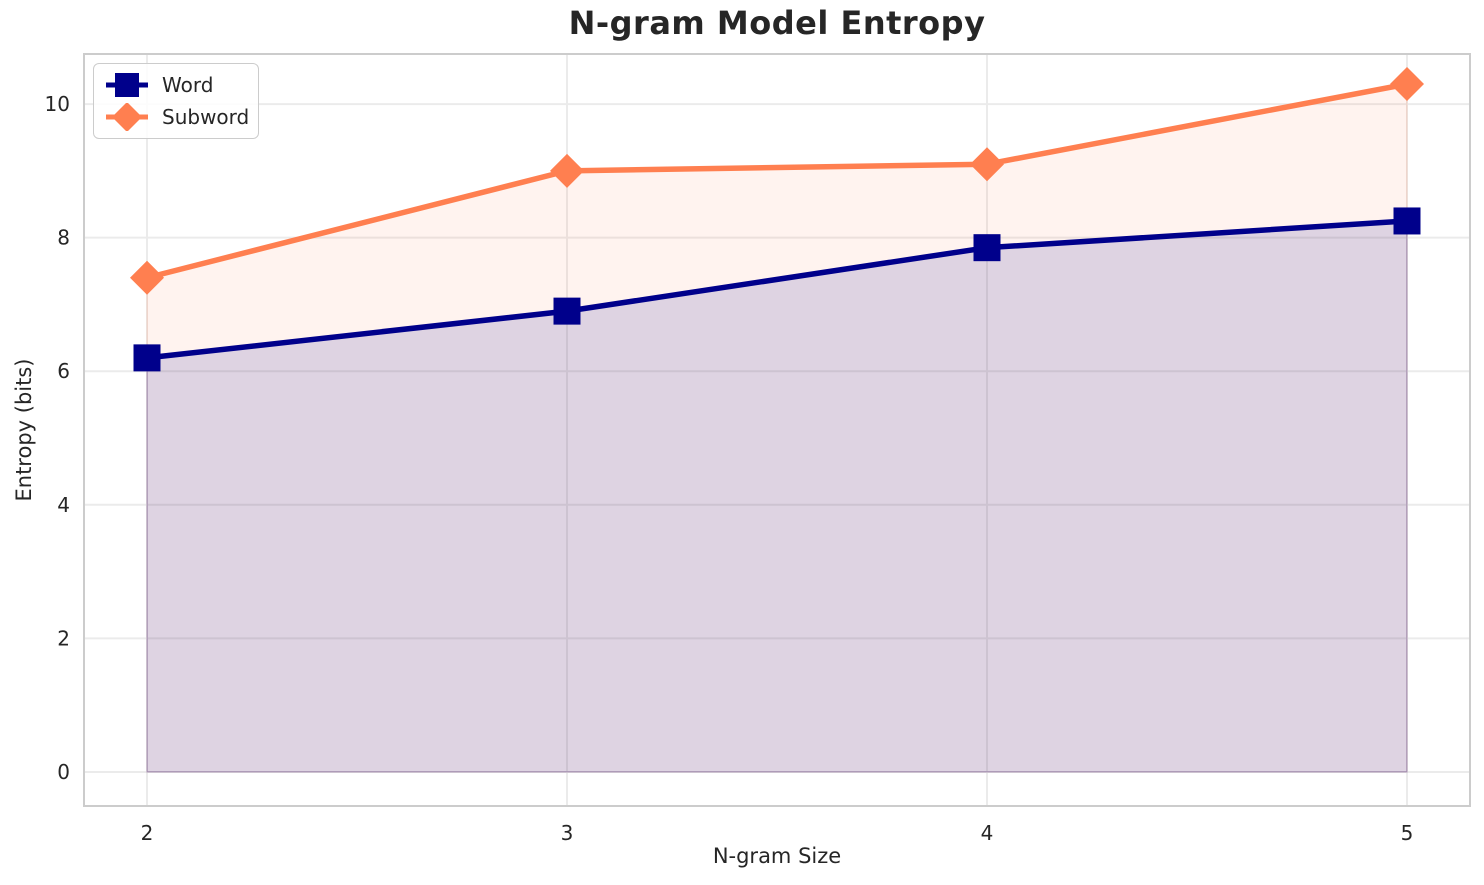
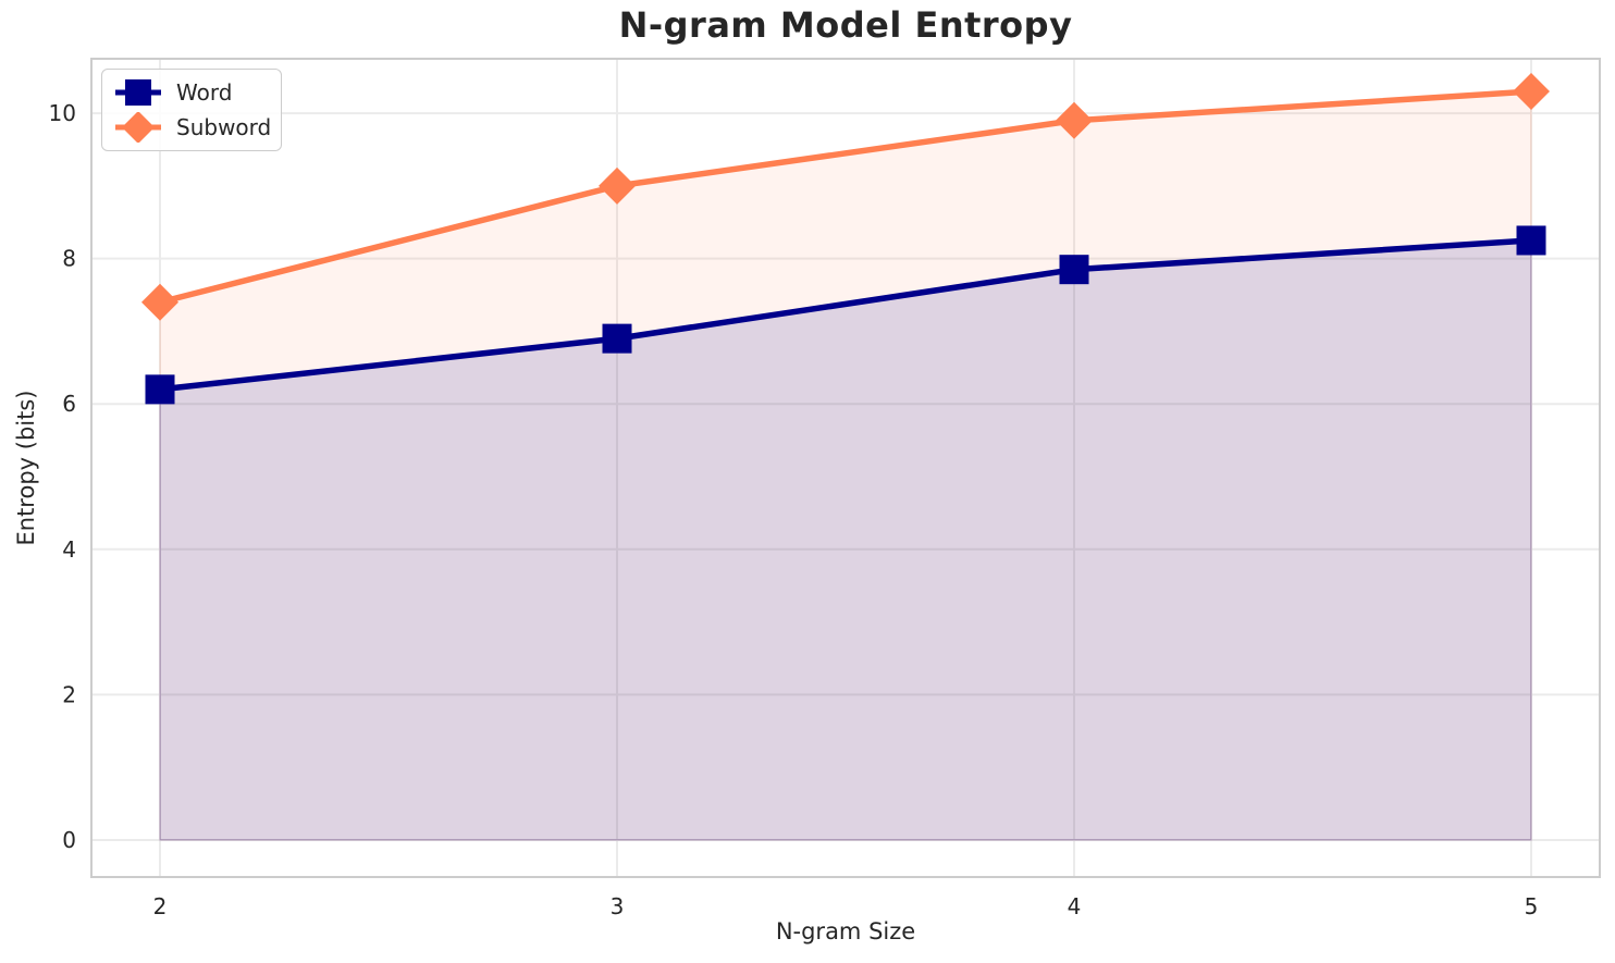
Subword/4: 9.1 -> 9.9
